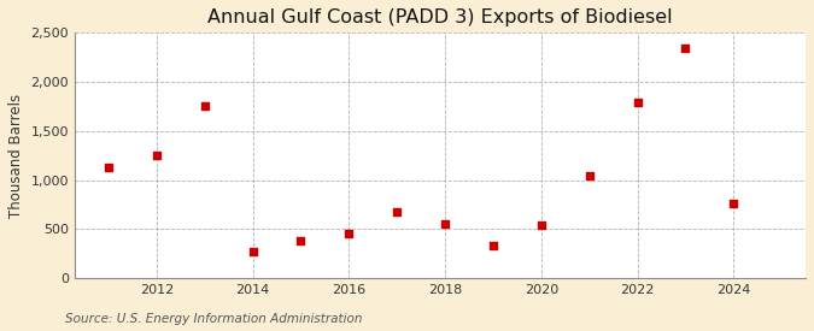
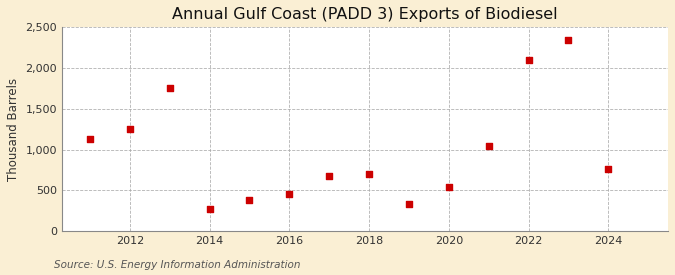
2018: 560 -> 700
2022: 1,790 -> 2,100
